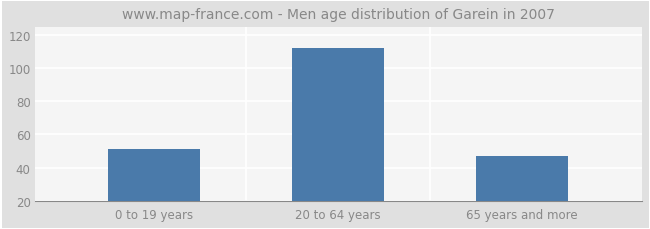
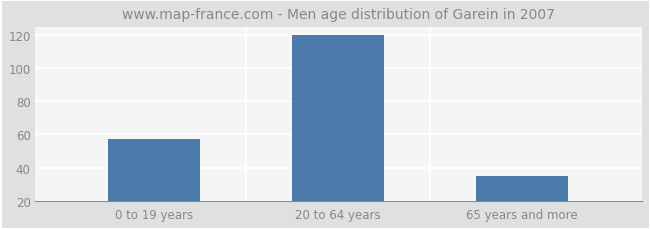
0 to 19 years: 51 -> 57
20 to 64 years: 112 -> 120
65 years and more: 47 -> 35
